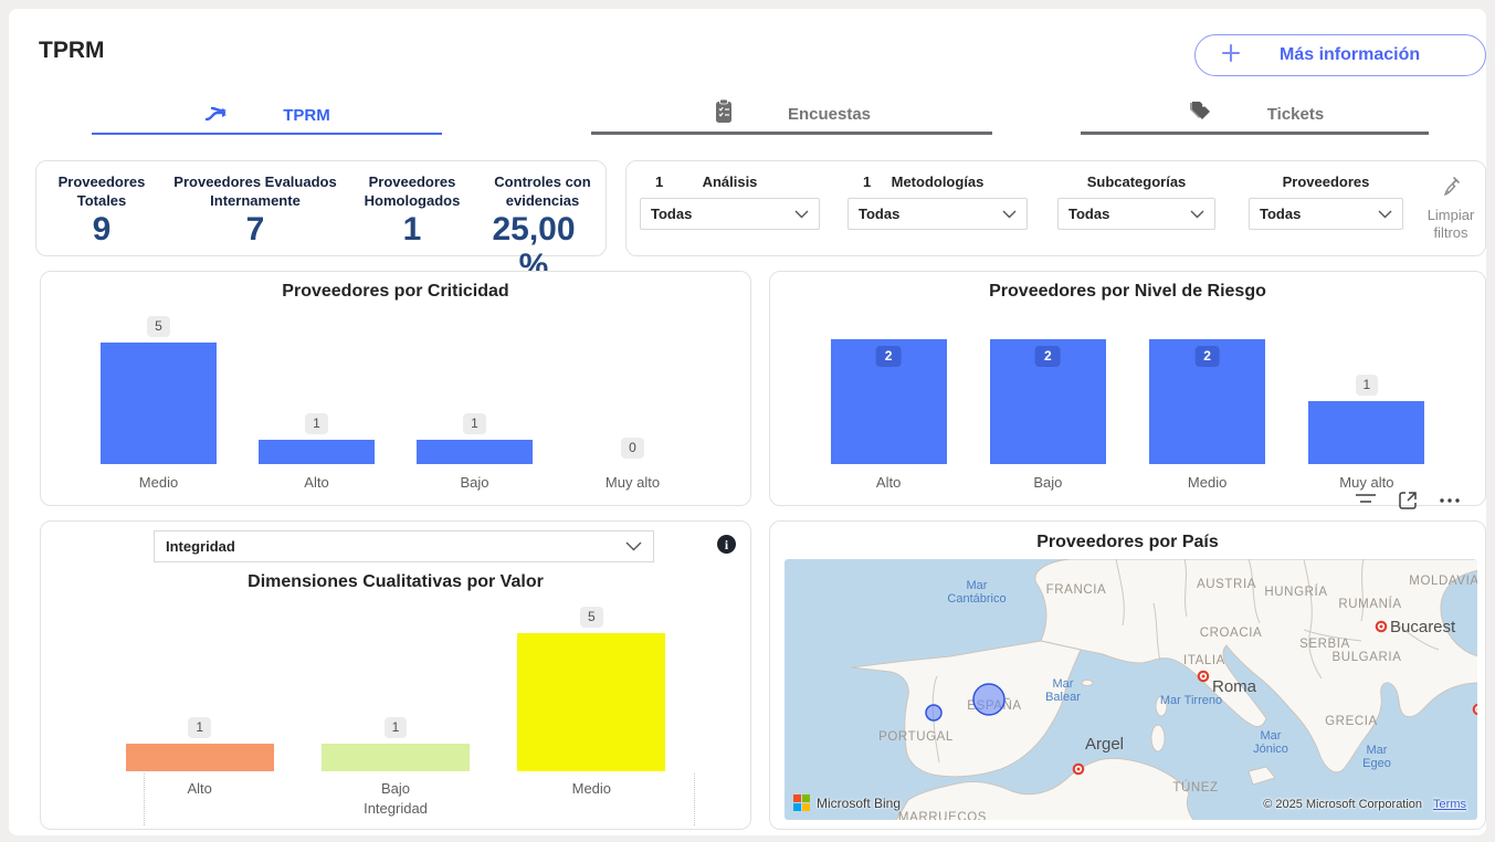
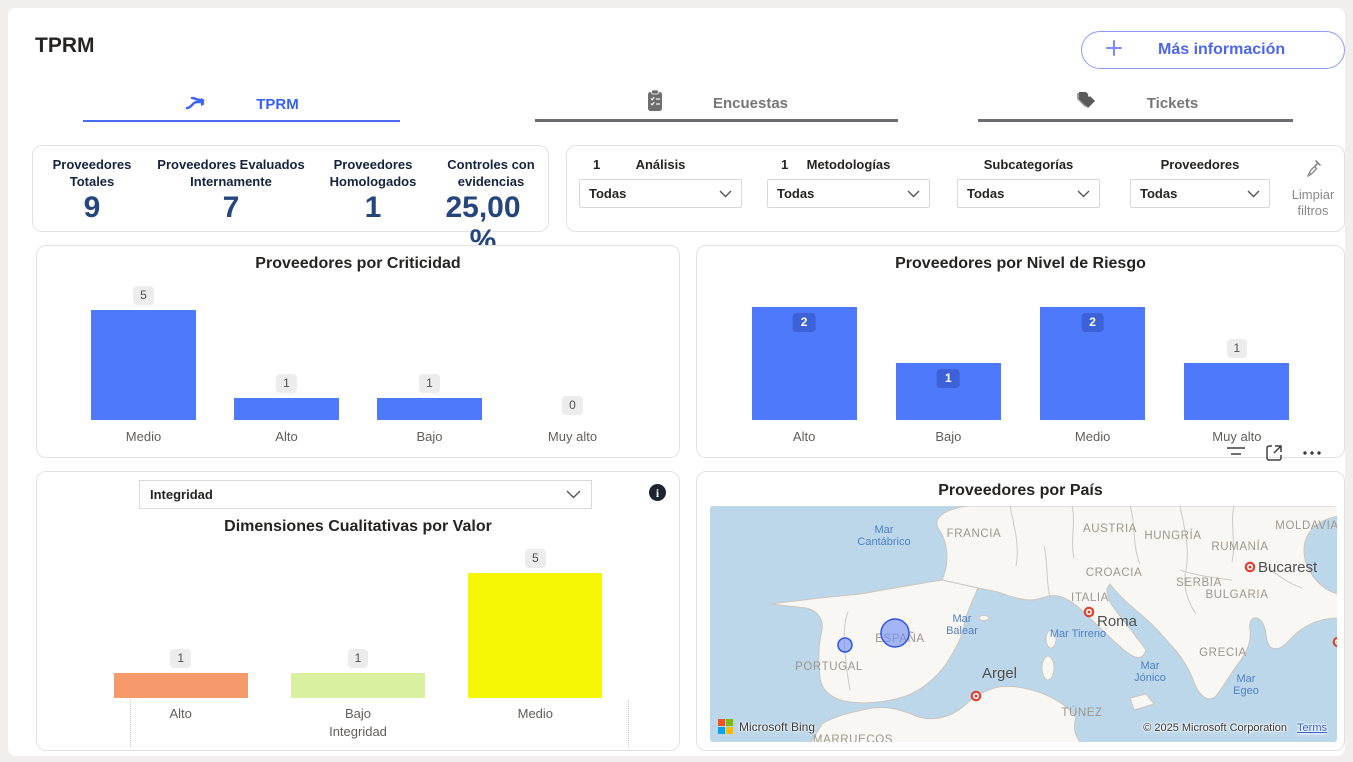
Proveedores por Nivel de Riesgo/Bajo: 2 -> 1
